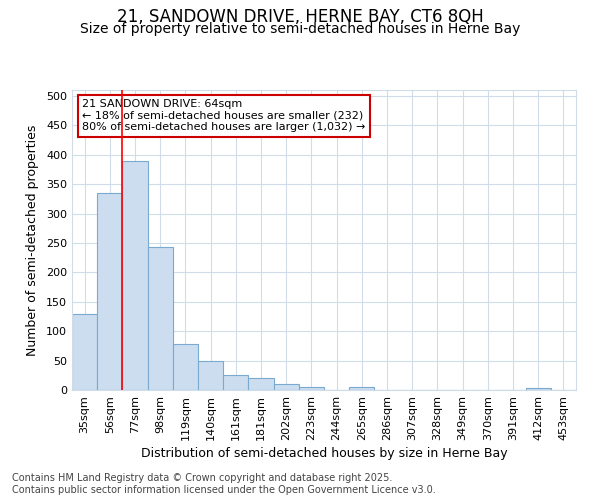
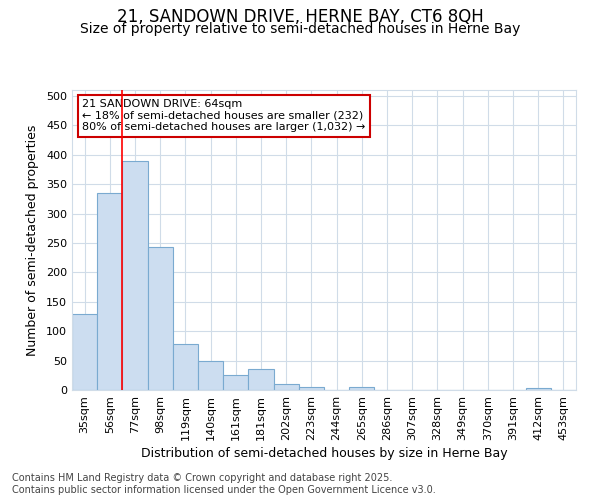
181sqm: 20 -> 36
